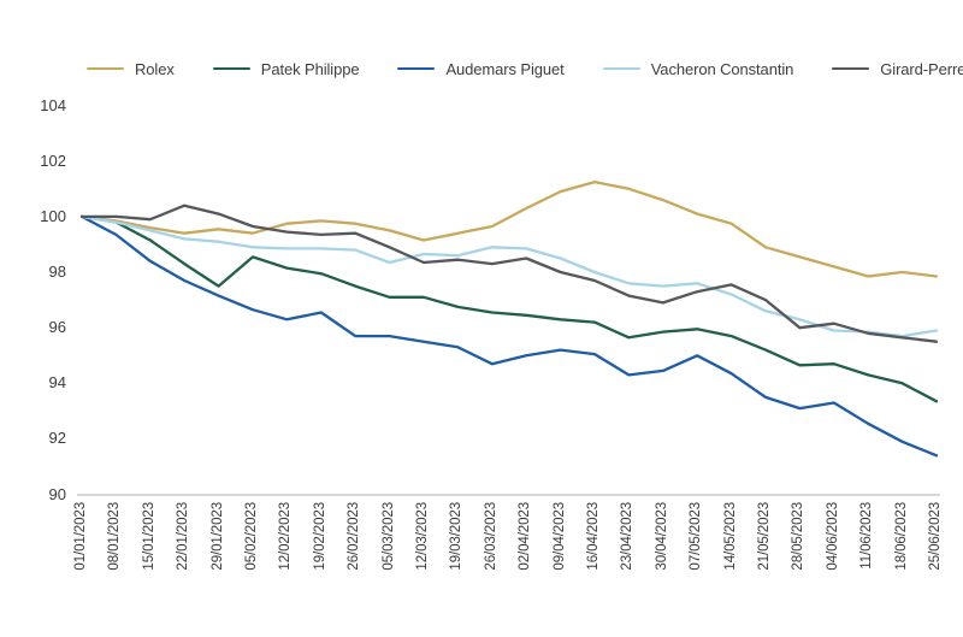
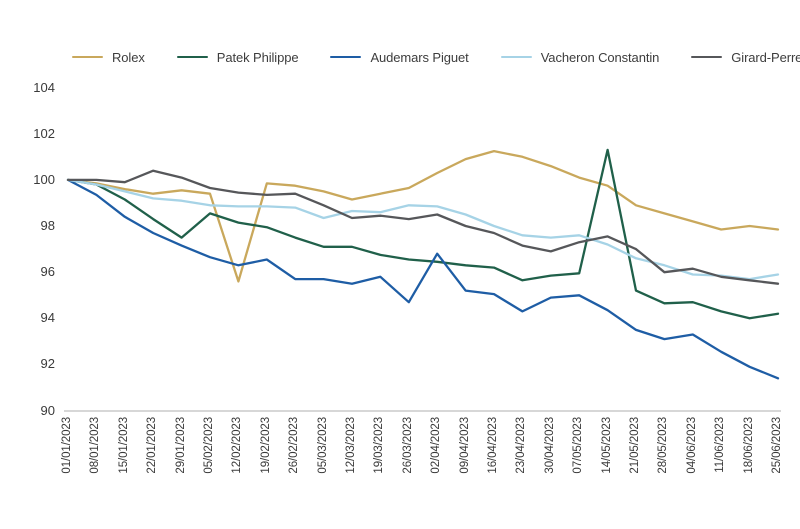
Rolex/12/02/2023: 99.8 -> 95.6
Audemars Piguet/19/03/2023: 95.3 -> 95.8
Audemars Piguet/02/04/2023: 95.0 -> 96.8
Audemars Piguet/30/04/2023: 94.5 -> 94.9
Patek Philippe/14/05/2023: 95.7 -> 101.3
Patek Philippe/25/06/2023: 93.3 -> 94.2
